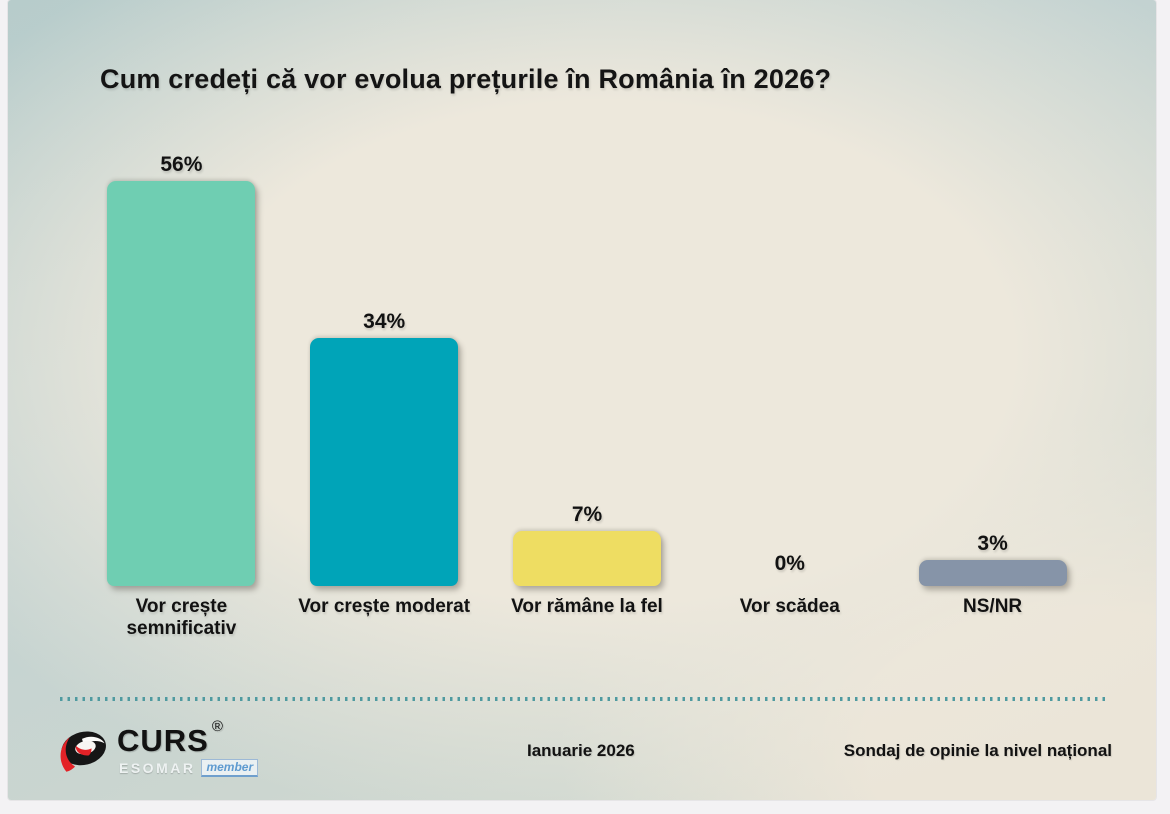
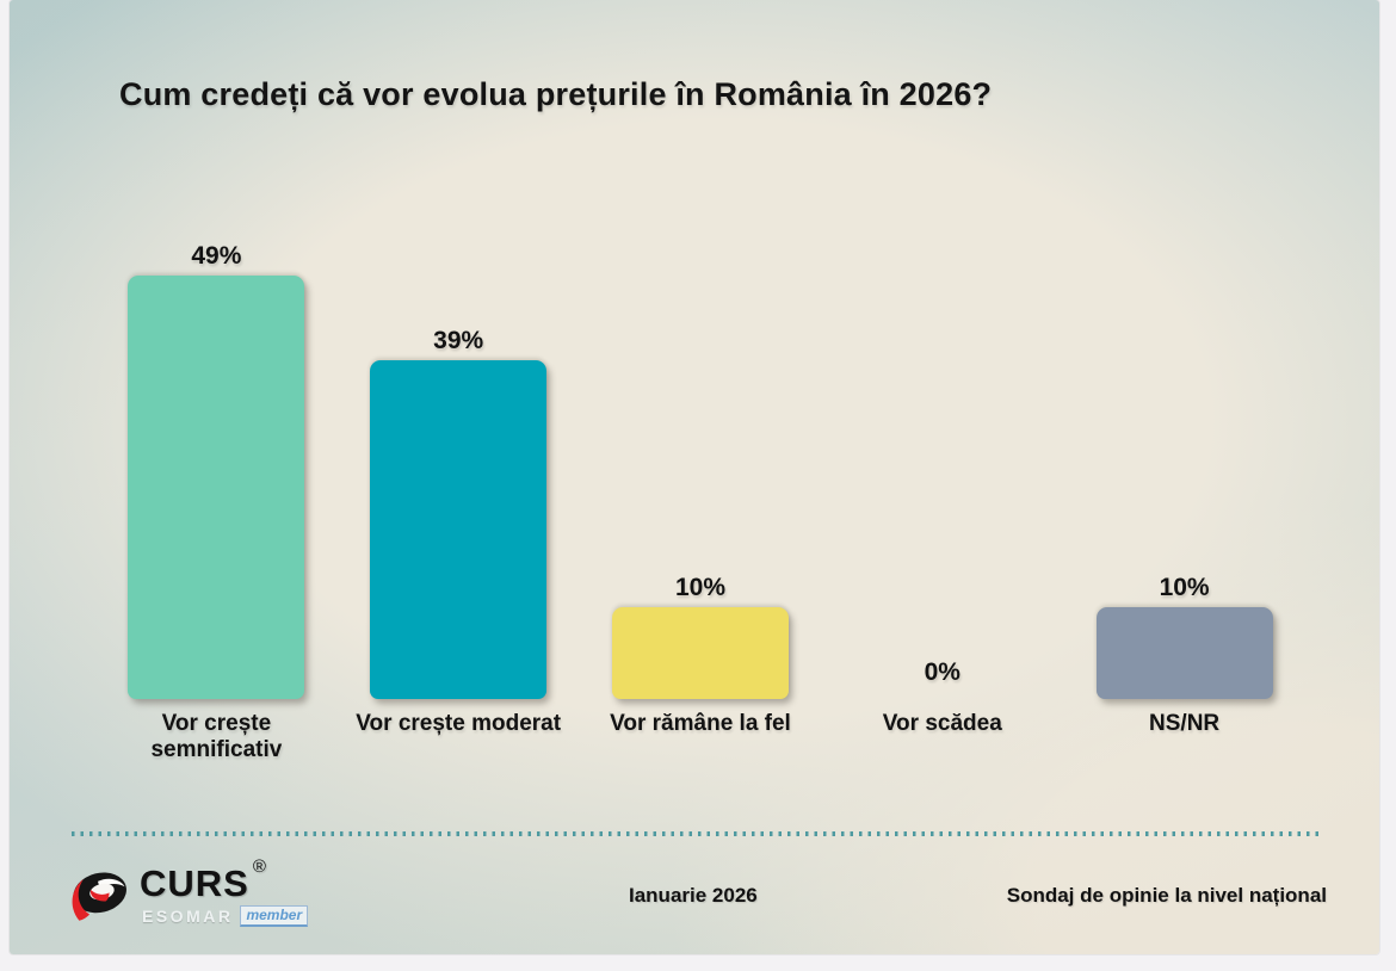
Vor crește semnificativ: 56% -> 49%
Vor crește moderat: 34% -> 39%
Vor rămâne la fel: 7% -> 10%
NS/NR: 3% -> 10%
